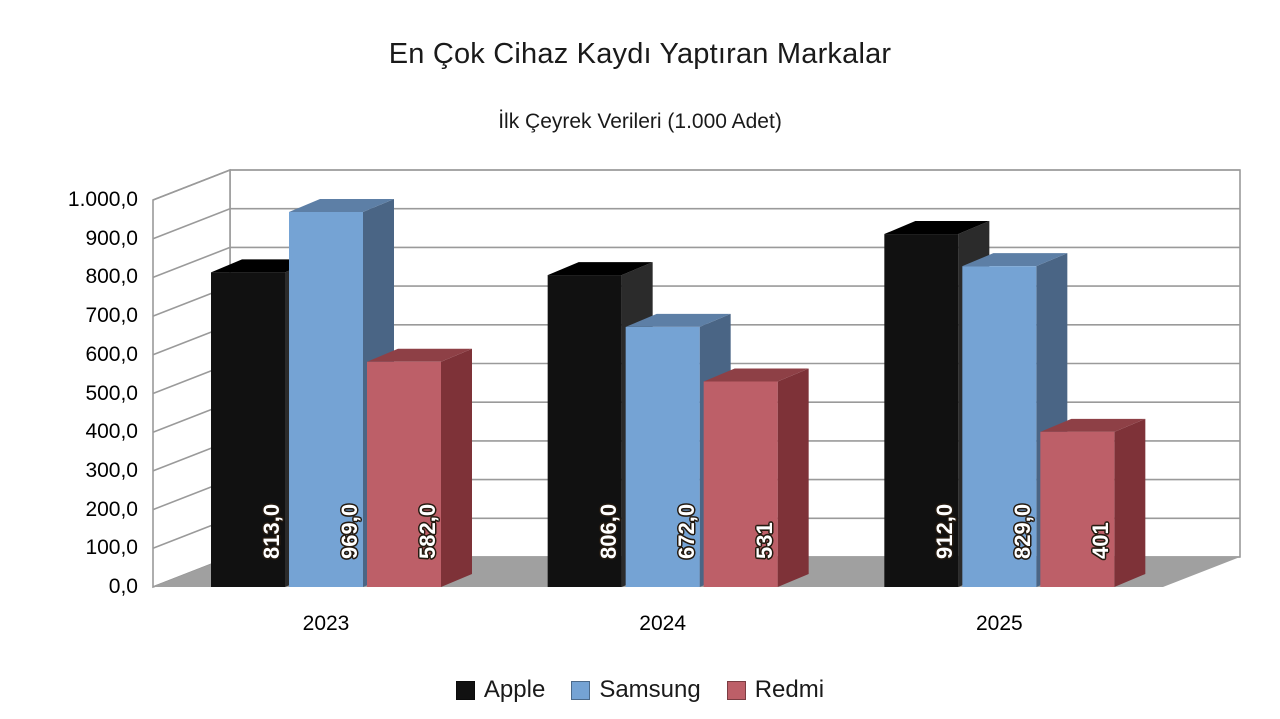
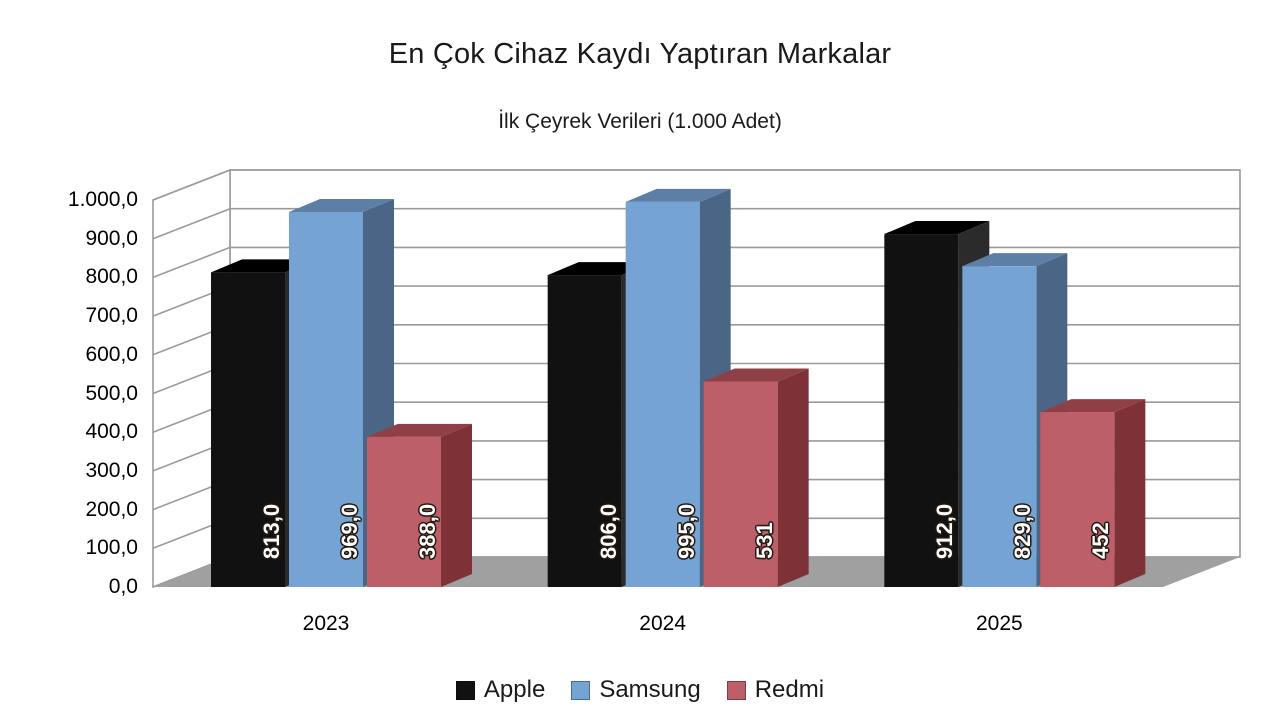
Redmi/2023: 582,0 -> 388,0
Samsung/2024: 672,0 -> 995,0
Redmi/2025: 401 -> 452
